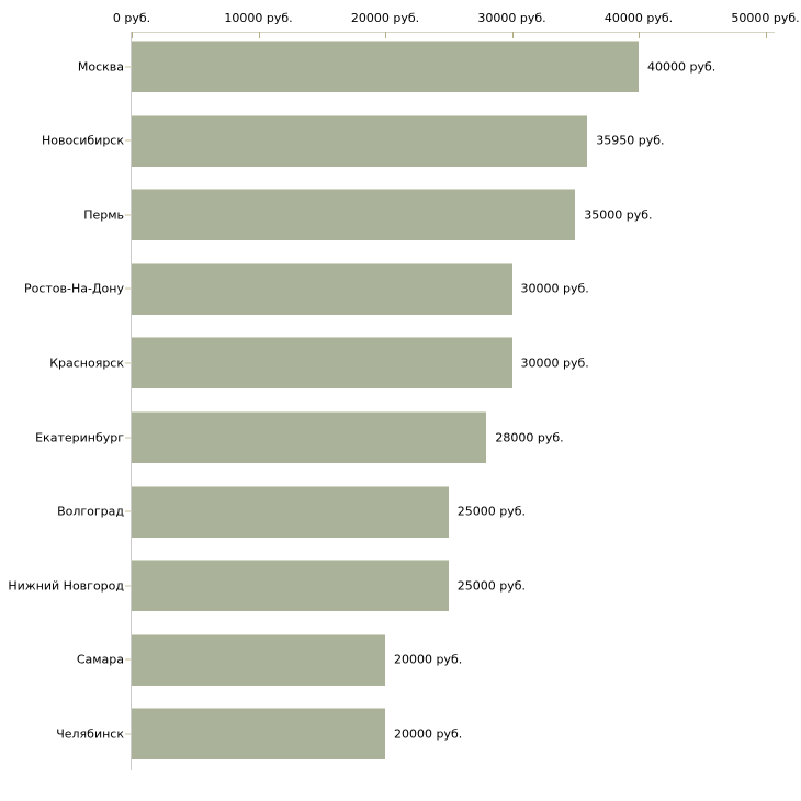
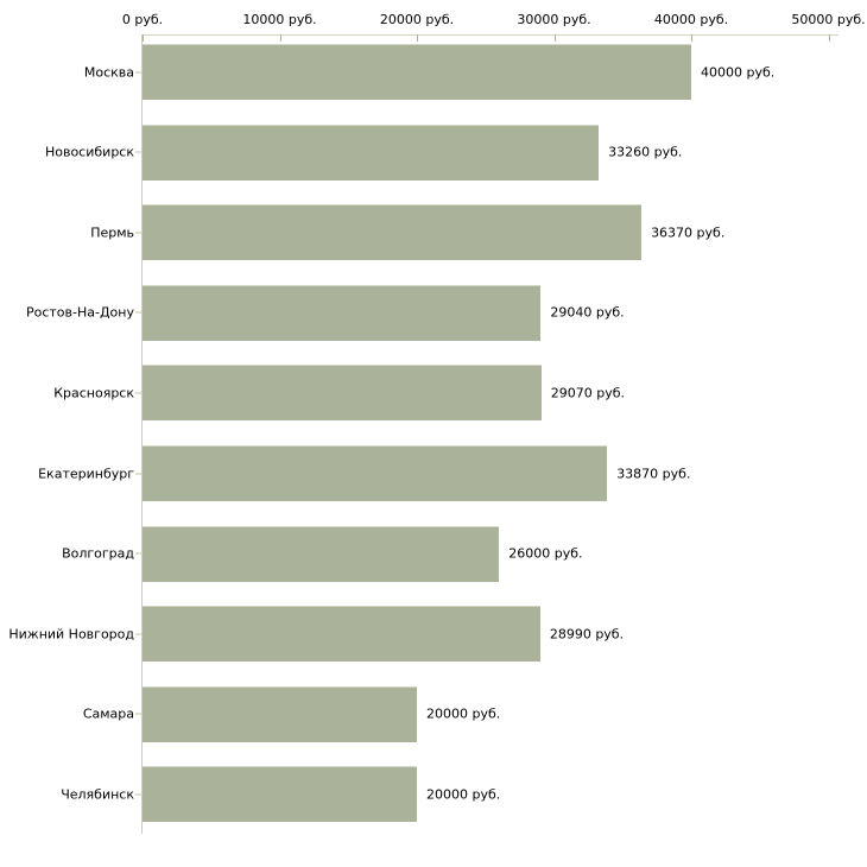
Новосибирск: 35950 -> 33260
Пермь: 35000 -> 36370
Ростов-На-Дону: 30000 -> 29040
Красноярск: 30000 -> 29070
Екатеринбург: 28000 -> 33870
Волгоград: 25000 -> 26000
Нижний Новгород: 25000 -> 28990
